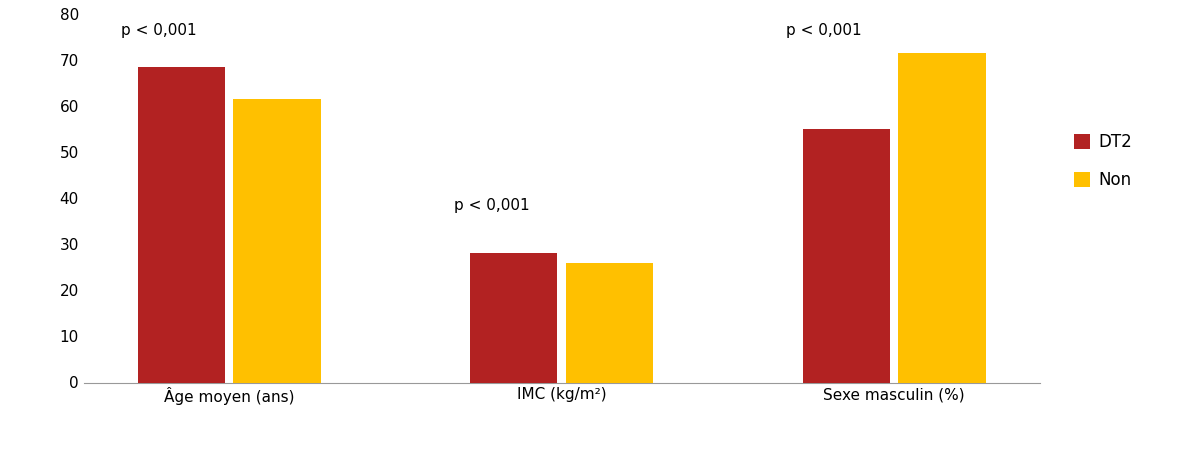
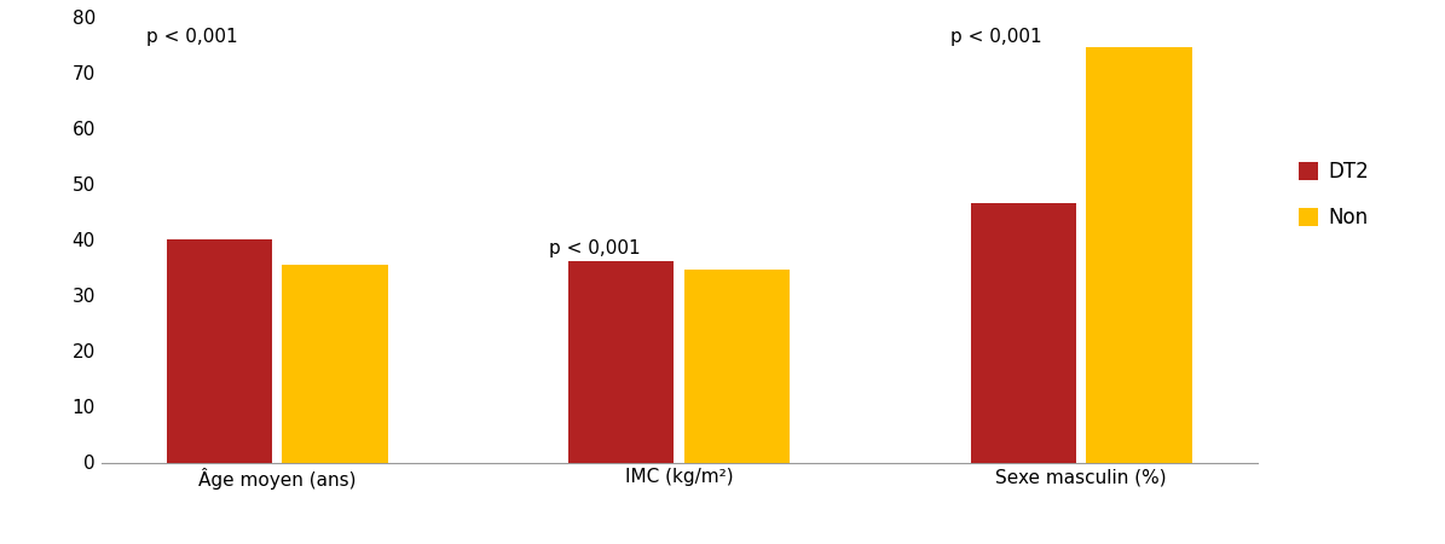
DT2/Âge moyen (ans): 68.5 -> 40.0
Non/Âge moyen (ans): 61.5 -> 35.5
DT2/IMC (kg/m²): 28.0 -> 36.0
Non/IMC (kg/m²): 26.0 -> 34.5
DT2/Sexe masculin (%): 55.0 -> 46.5
Non/Sexe masculin (%): 71.5 -> 74.5
